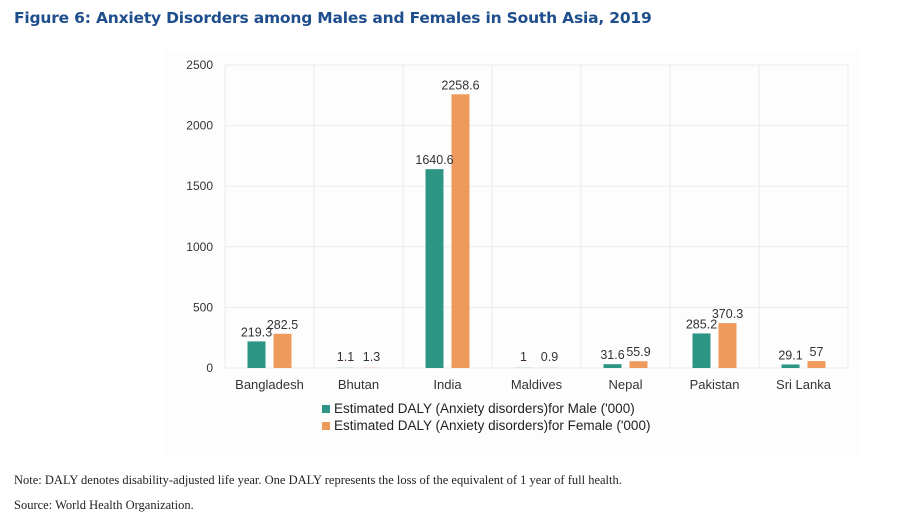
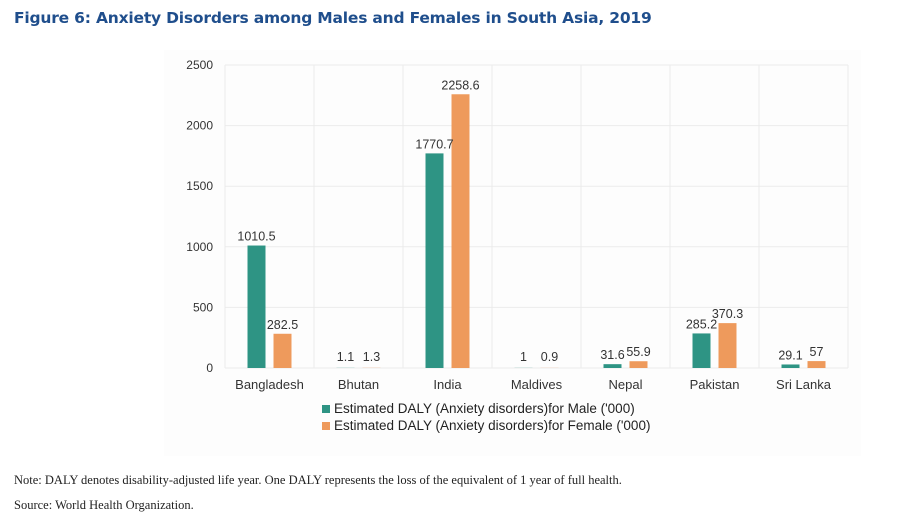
Estimated DALY (Anxiety disorders)for Male ('000)/Bangladesh: 219.3 -> 1010.5
Estimated DALY (Anxiety disorders)for Male ('000)/India: 1640.6 -> 1770.7
